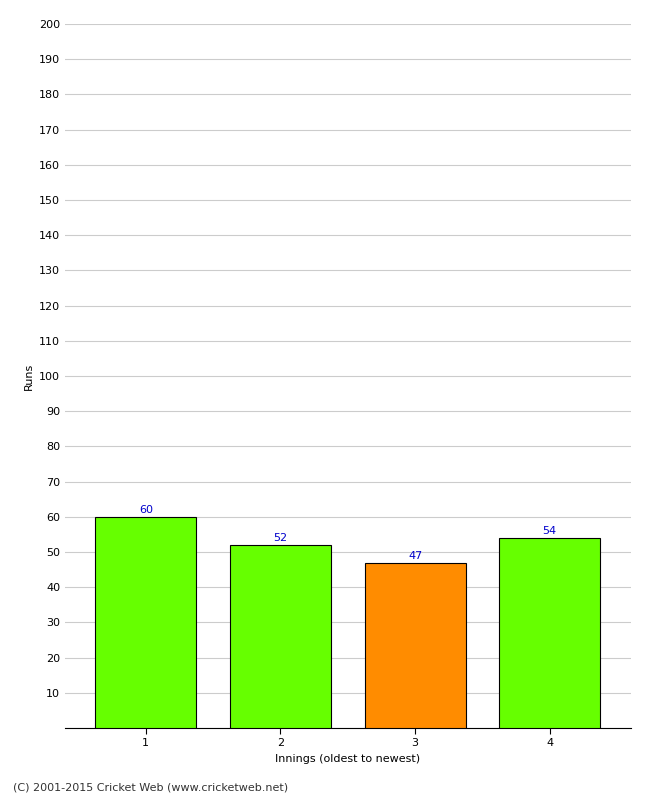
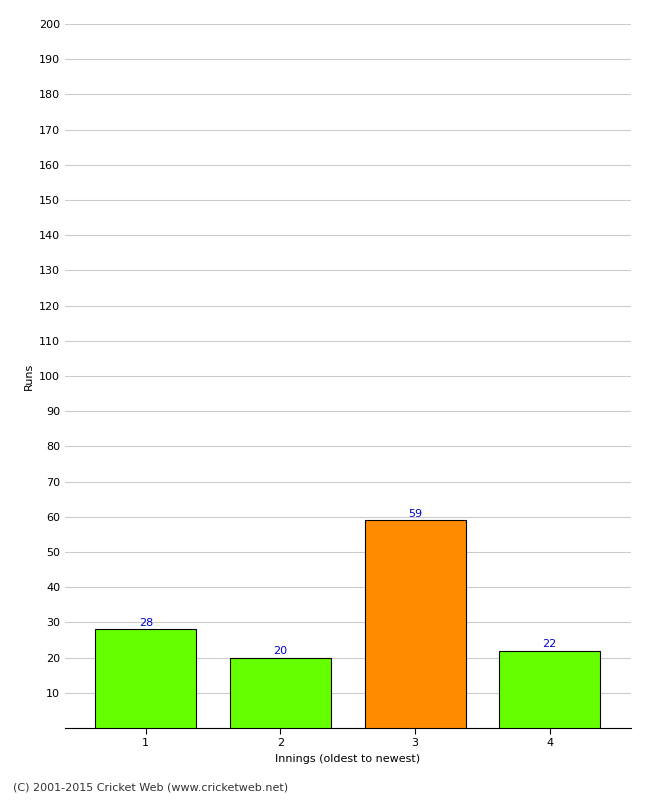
1: 60 -> 28
2: 52 -> 20
3: 47 -> 59
4: 54 -> 22
